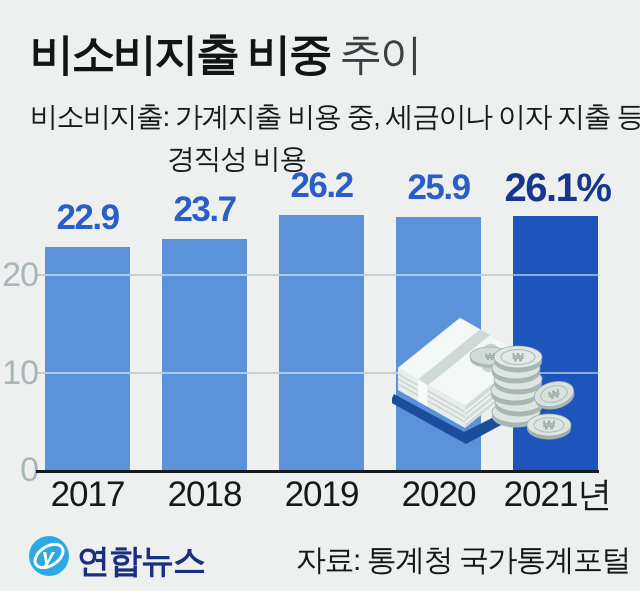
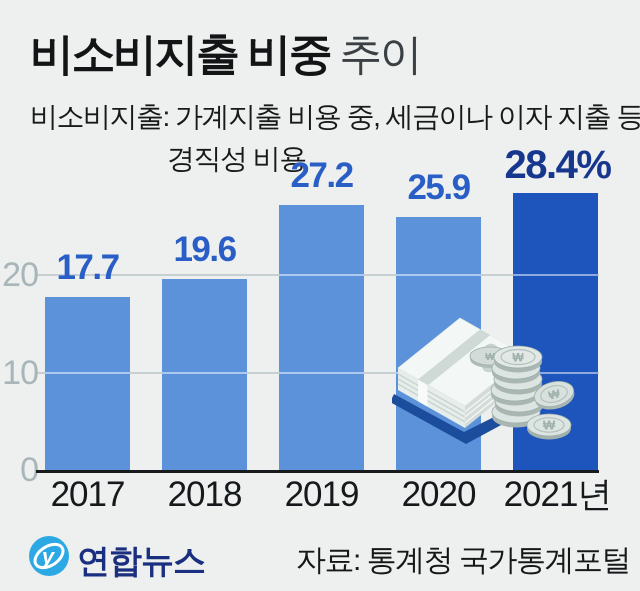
2017: 22.9 -> 17.7
2018: 23.7 -> 19.6
2019: 26.2 -> 27.2
2021년: 26.1% -> 28.4%
